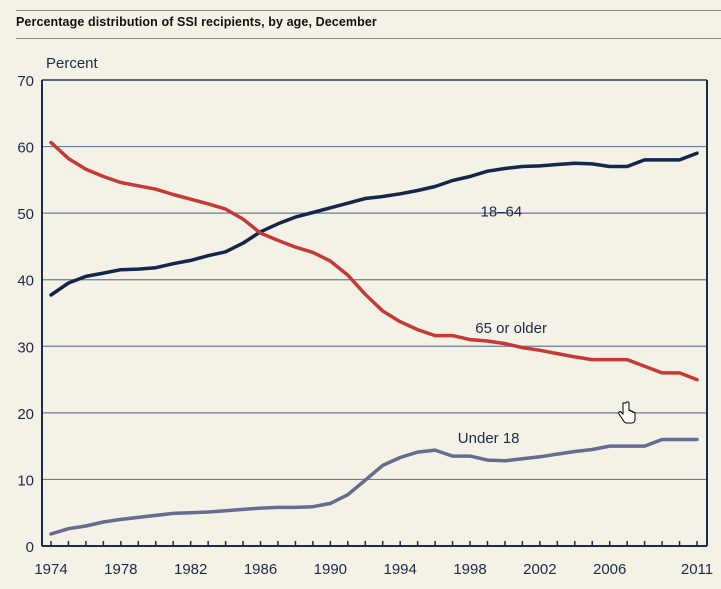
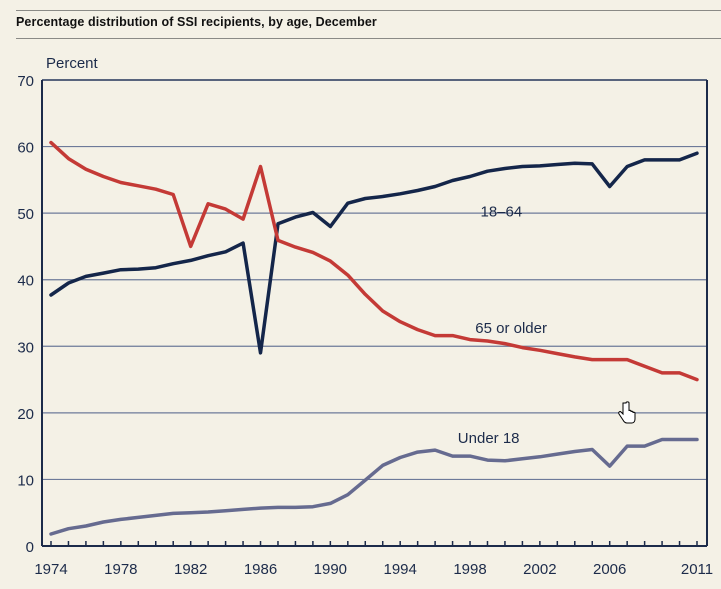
65 or older/1982: 52 -> 45
18–64/1986: 47 -> 29
65 or older/1986: 47 -> 57
18–64/1990: 51 -> 48
18–64/2006: 57 -> 54
Under 18/2006: 15 -> 12
